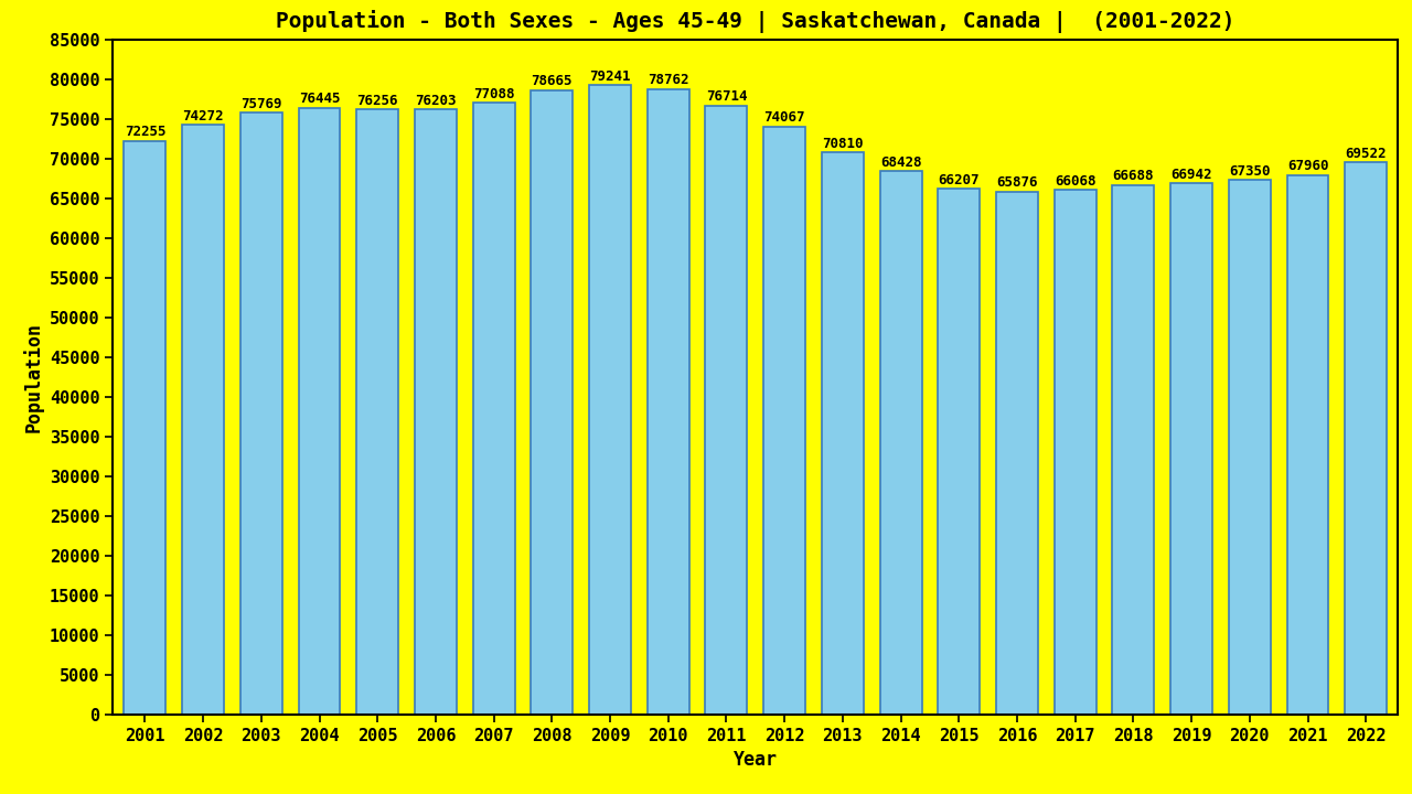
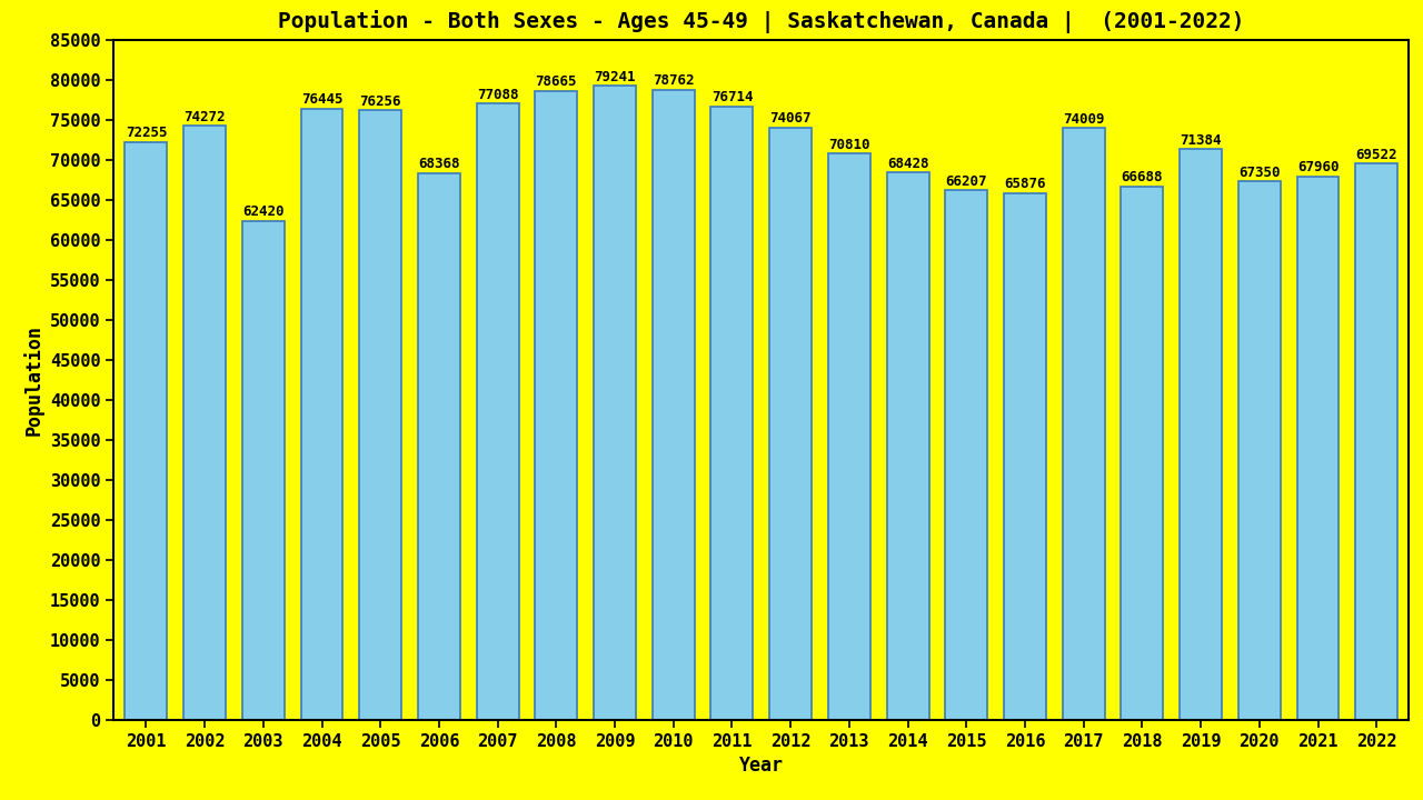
2003: 75769 -> 62420
2006: 76203 -> 68368
2017: 66068 -> 74009
2019: 66942 -> 71384
